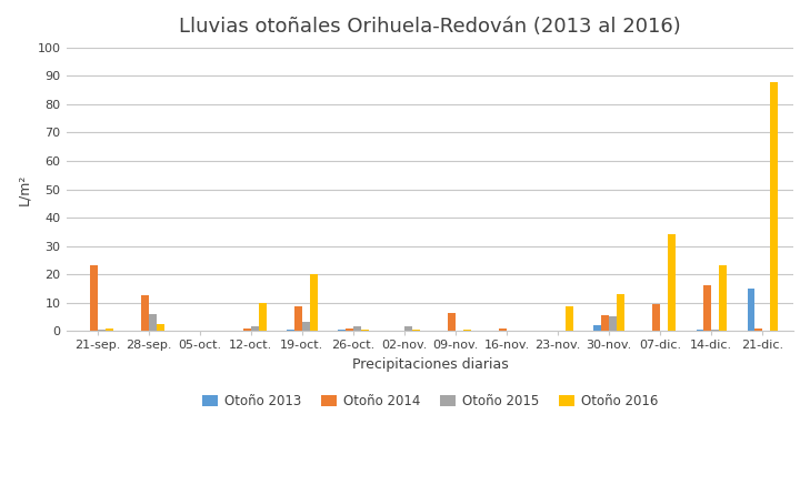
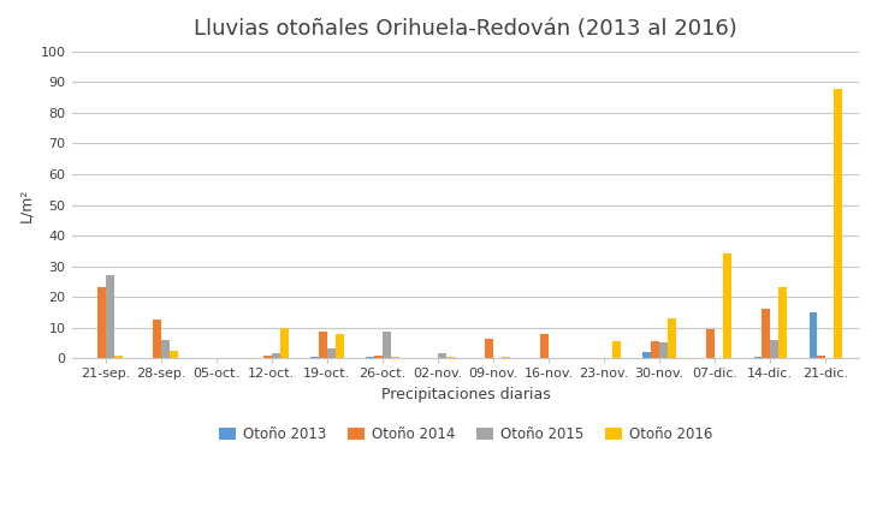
Otoño 2015/21-sep.: 0.5 -> 27.0
Otoño 2016/19-oct.: 20.0 -> 8.0
Otoño 2015/26-oct.: 1.5 -> 8.5
Otoño 2014/16-nov.: 1.0 -> 8.0
Otoño 2016/23-nov.: 8.5 -> 5.5
Otoño 2015/14-dic.: 0.5 -> 6.0
